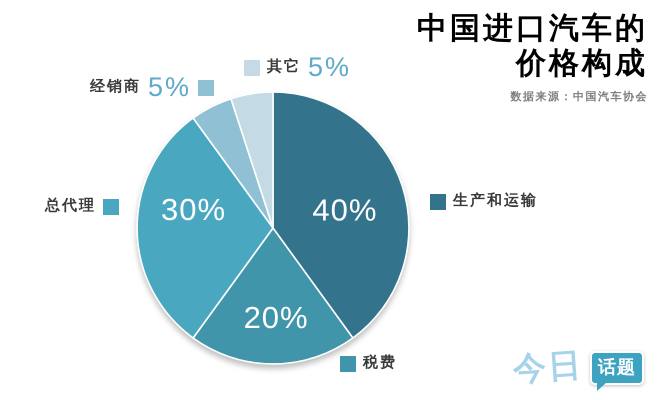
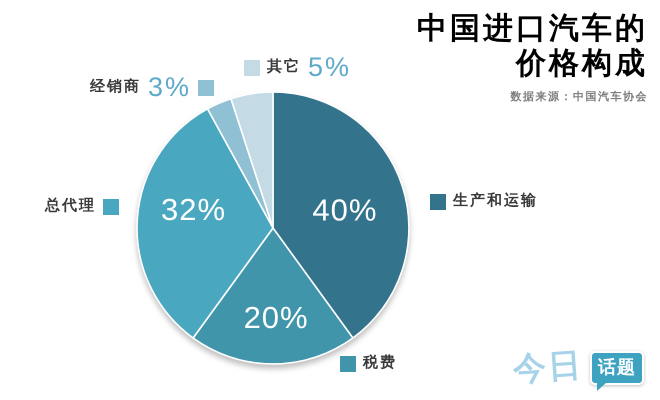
总代理: 30% -> 32%
经销商: 5% -> 3%
